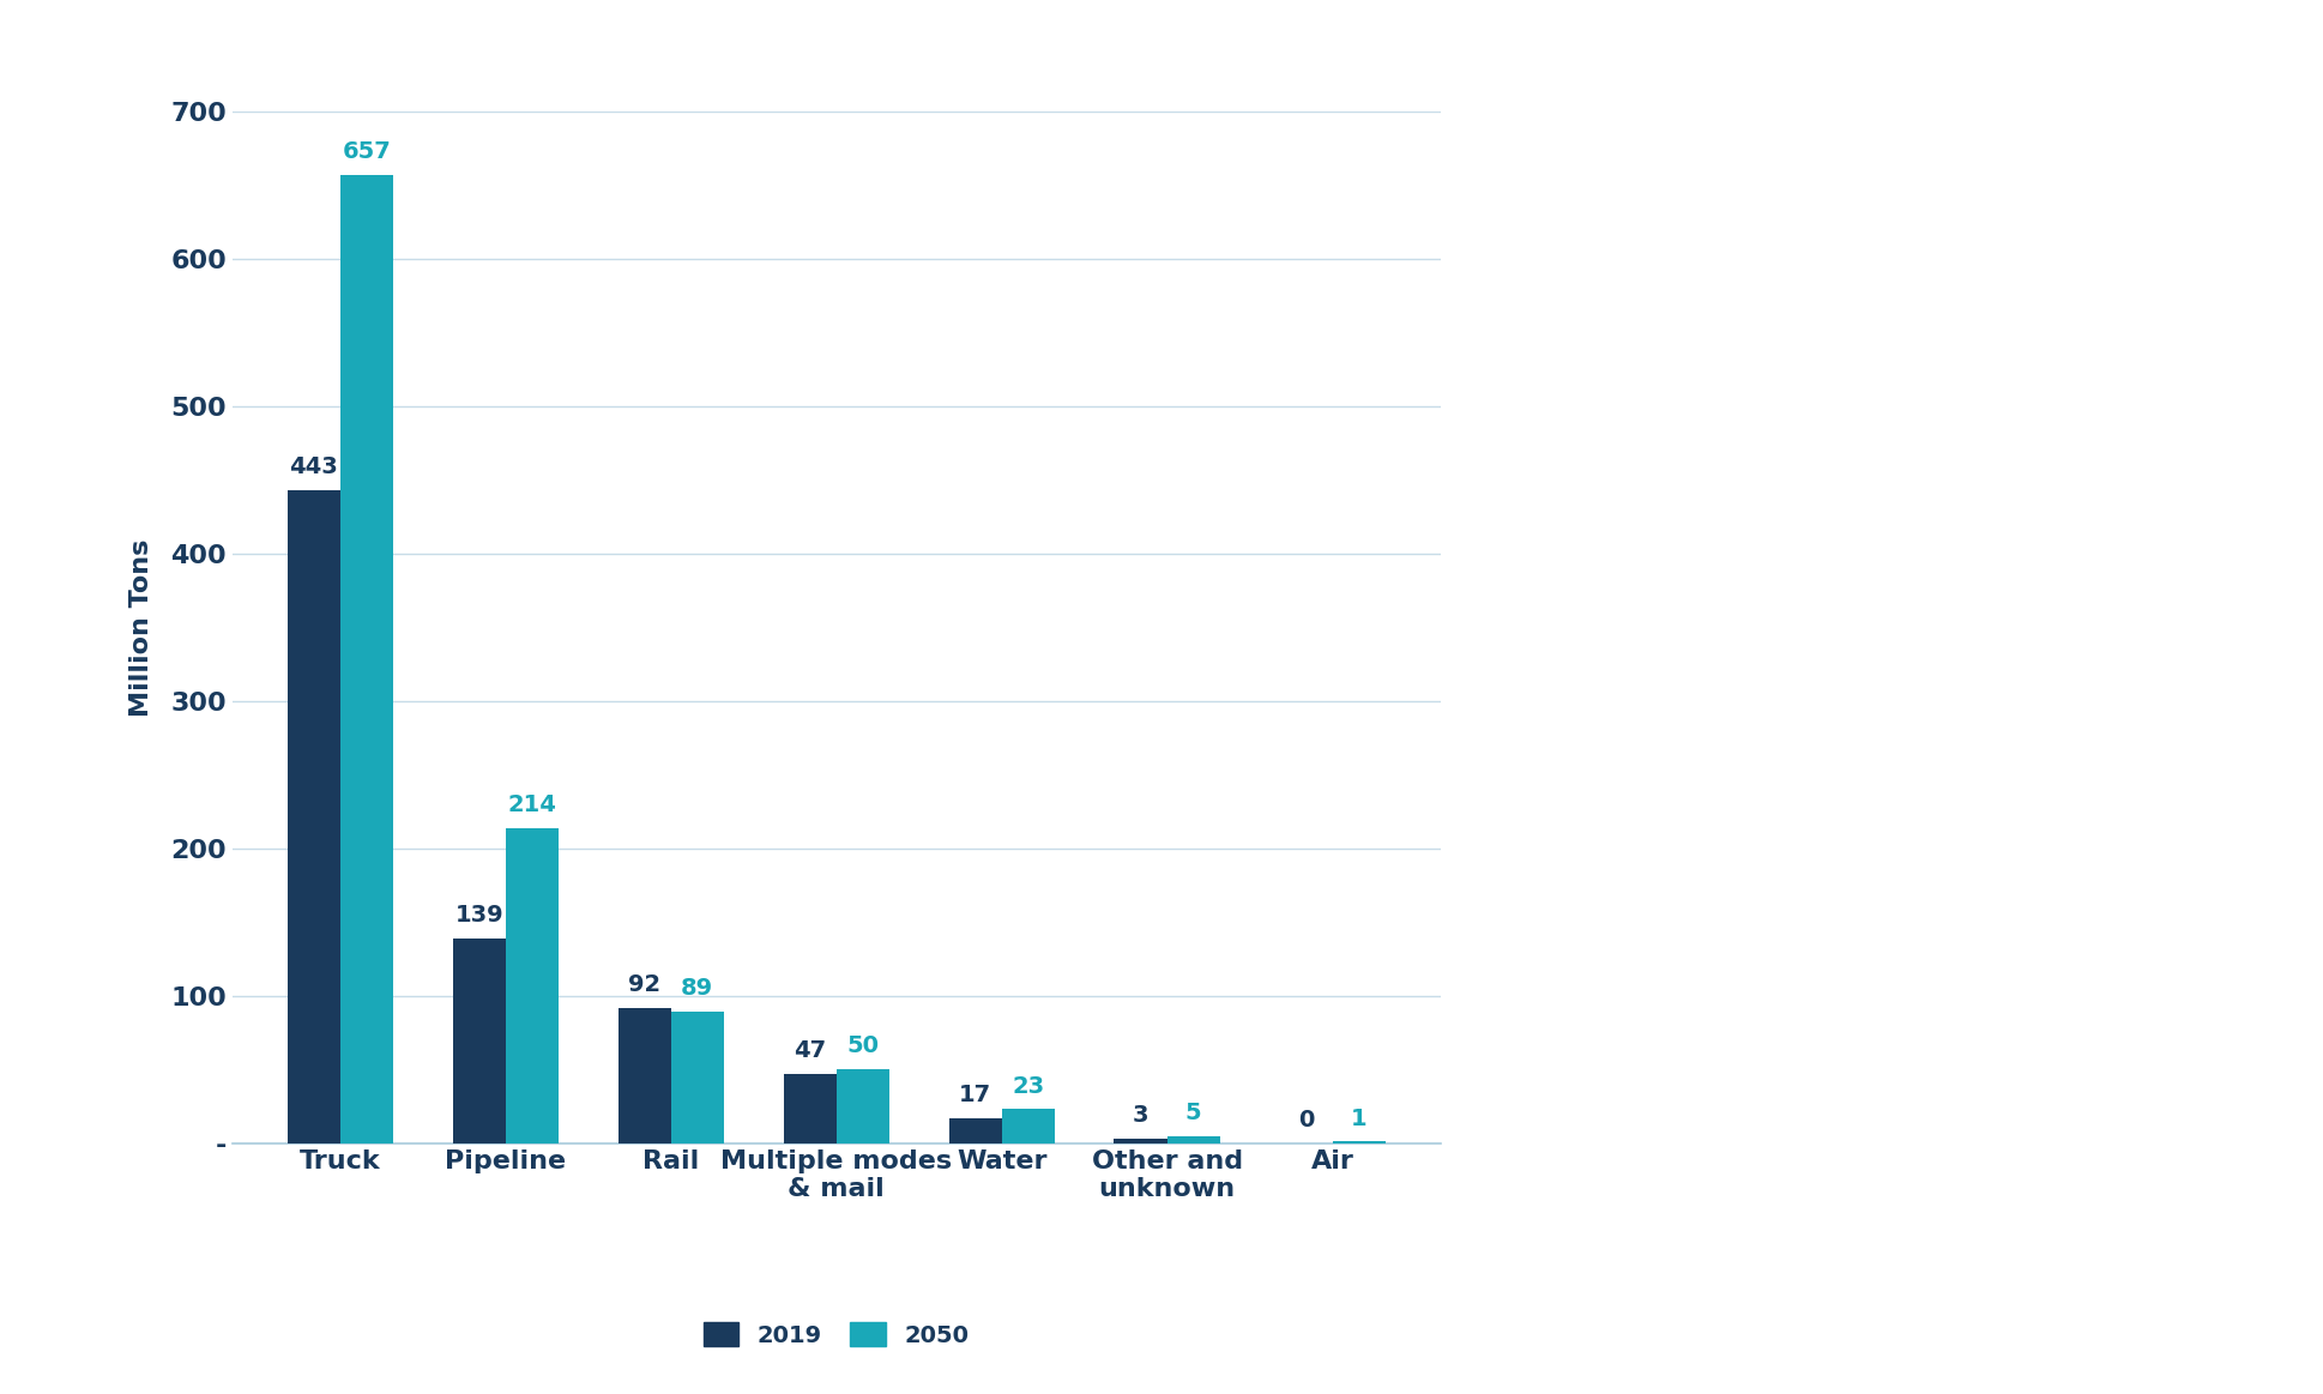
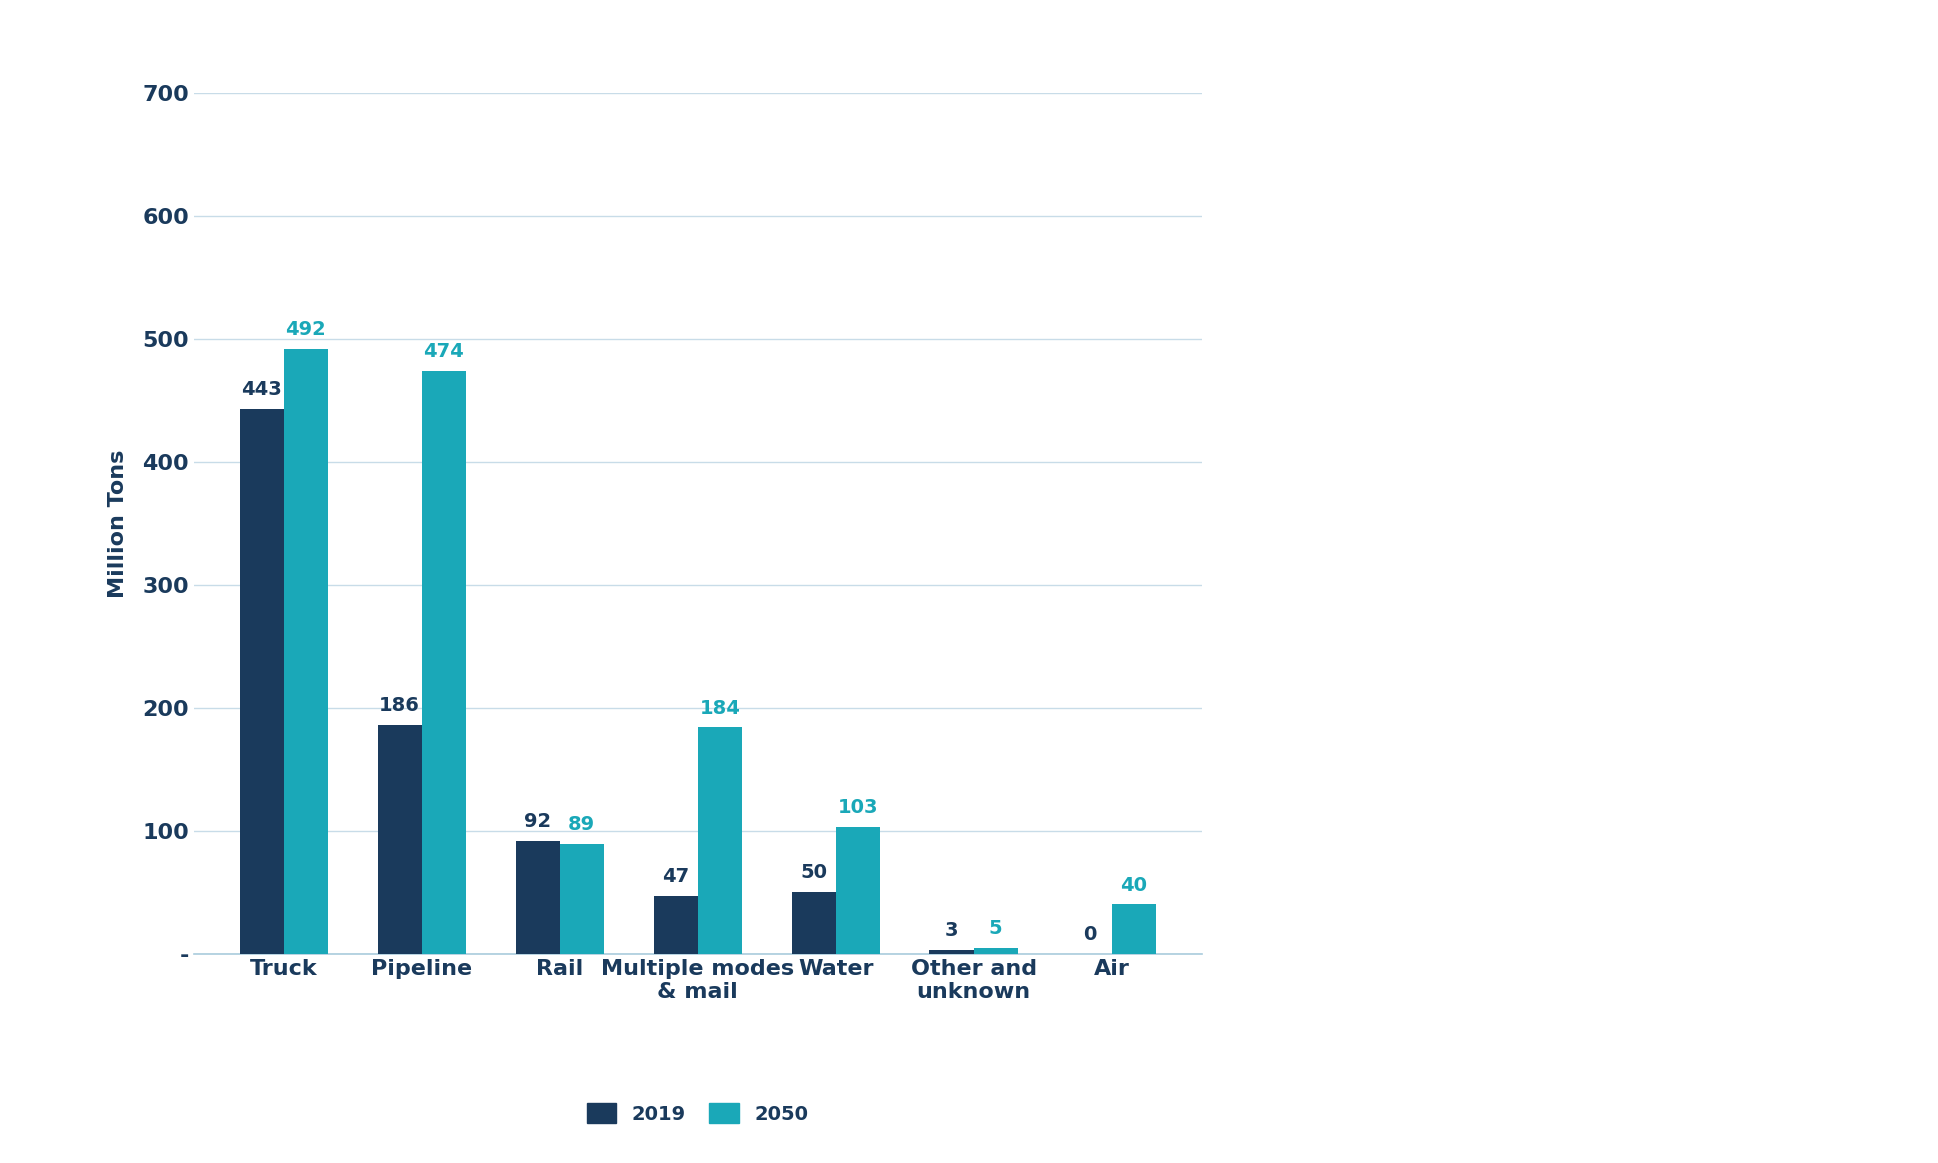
2050/Truck: 657 -> 492
2019/Pipeline: 139 -> 186
2050/Pipeline: 214 -> 474
2050/Multiple modes & mail: 50 -> 184
2019/Water: 17 -> 50
2050/Water: 23 -> 103
2050/Air: 1 -> 40
